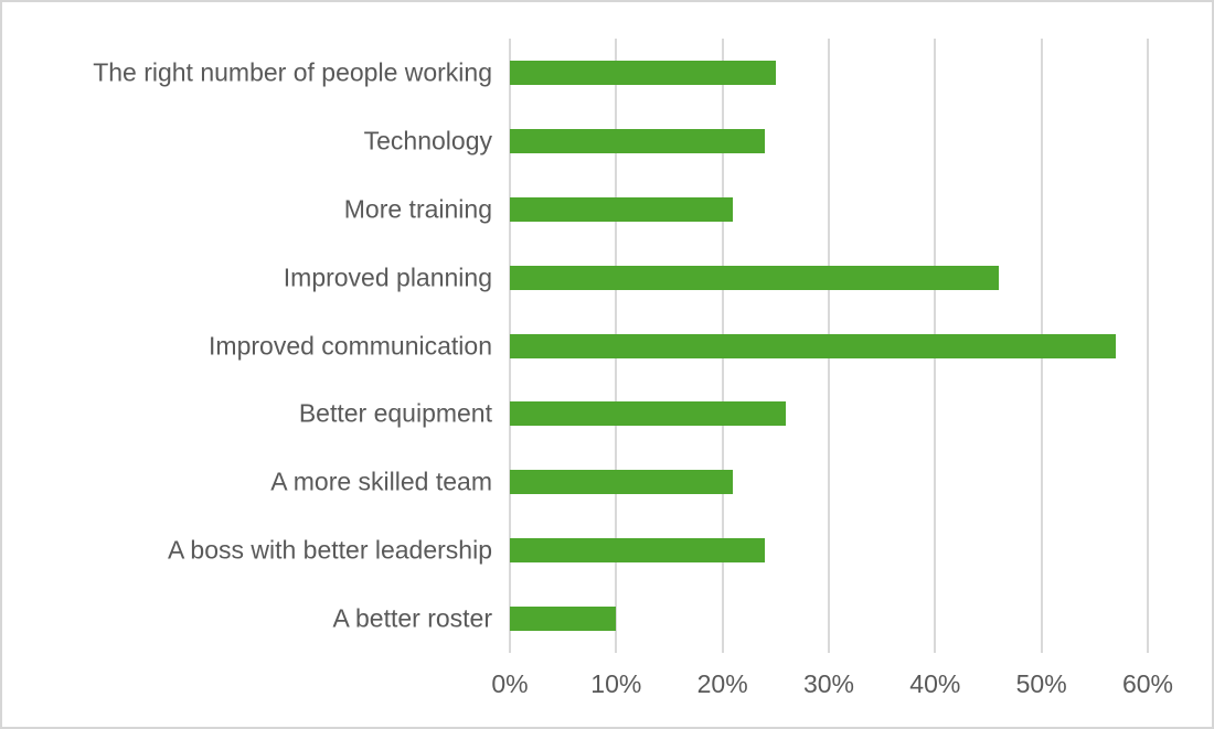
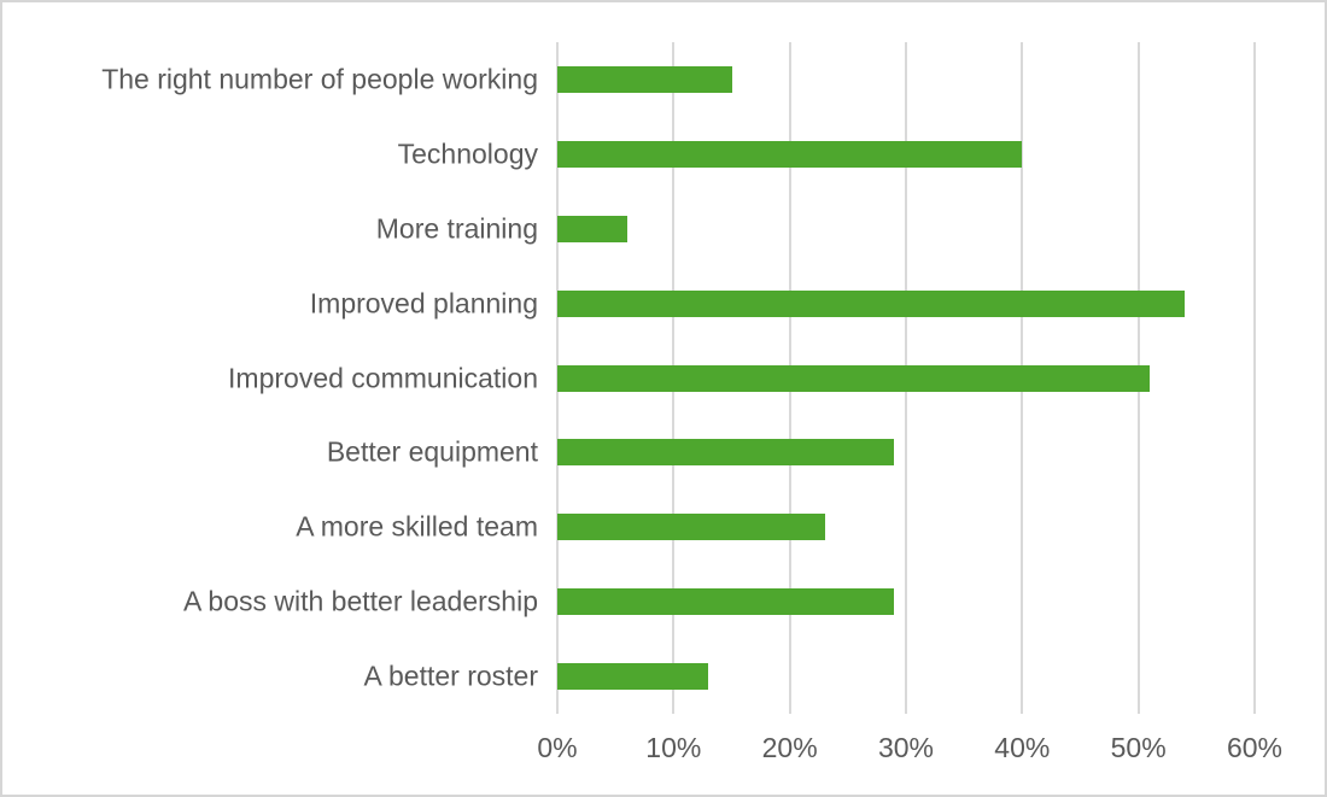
The right number of people working: 25% -> 15%
Technology: 24% -> 40%
More training: 21% -> 6%
Improved planning: 46% -> 54%
Improved communication: 57% -> 51%
Better equipment: 26% -> 29%
A more skilled team: 21% -> 23%
A boss with better leadership: 24% -> 29%
A better roster: 10% -> 13%
